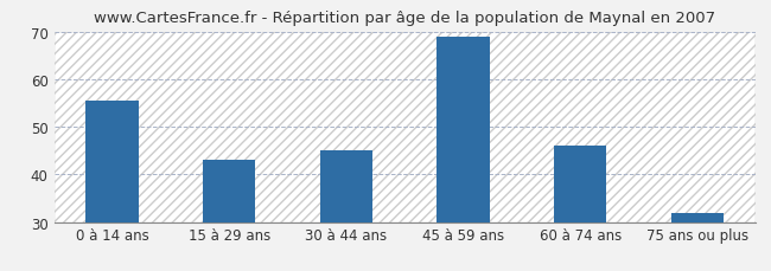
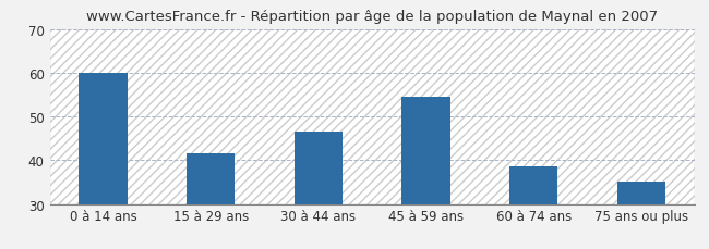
0 à 14 ans: 55.5 -> 60.0
15 à 29 ans: 43.0 -> 41.5
30 à 44 ans: 45.0 -> 46.5
45 à 59 ans: 69.0 -> 54.5
60 à 74 ans: 46.0 -> 38.5
75 ans ou plus: 32.0 -> 35.0
